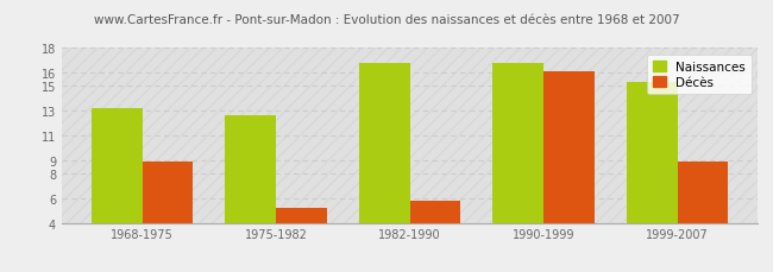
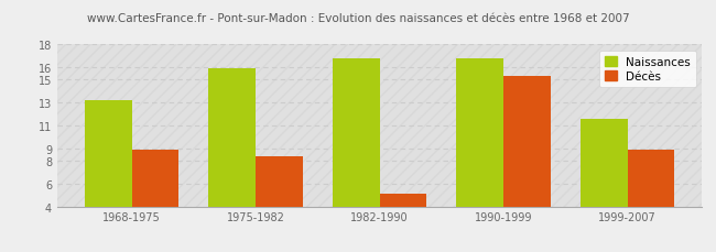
Naissances/1975-1982: 12.6 -> 15.9
Décès/1975-1982: 5.2 -> 8.3
Décès/1982-1990: 5.8 -> 5.1
Décès/1990-1999: 16.1 -> 15.3
Naissances/1999-2007: 15.3 -> 11.6
